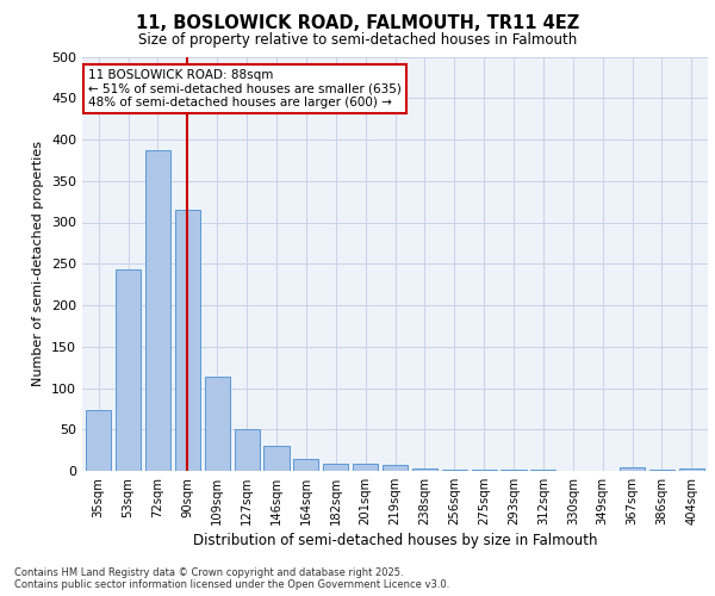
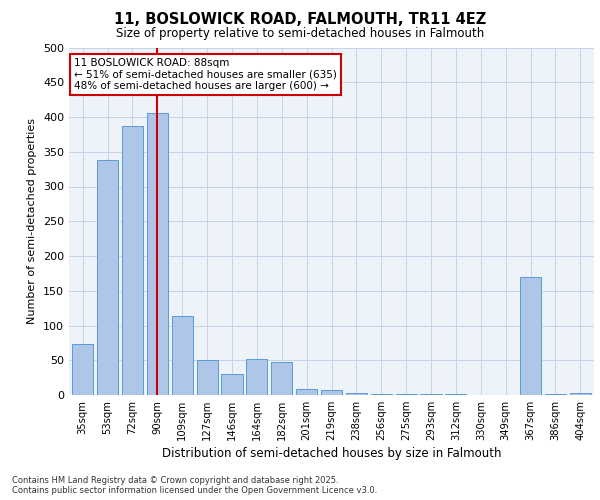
53sqm: 243 -> 338
90sqm: 315 -> 406
164sqm: 15 -> 52
182sqm: 8 -> 48
367sqm: 4 -> 170
